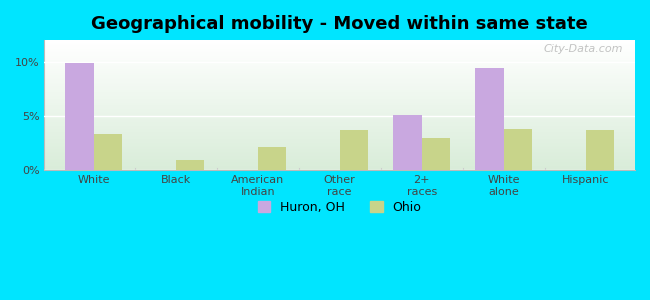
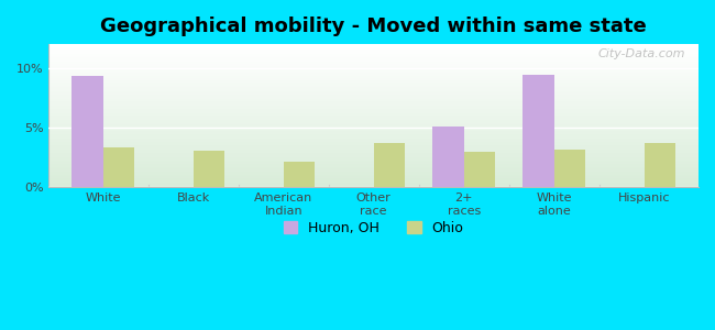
Huron, OH/White: 9.9% -> 9.3%
Ohio/Black: 0.9% -> 3.1%
Ohio/White alone: 3.8% -> 3.2%
